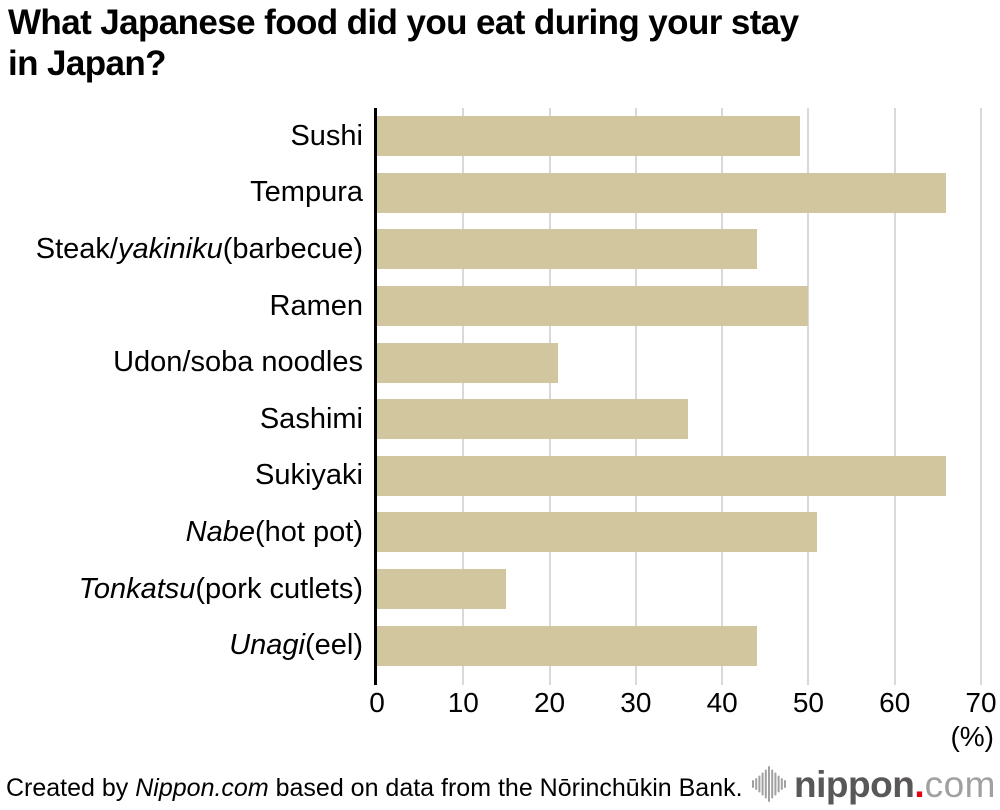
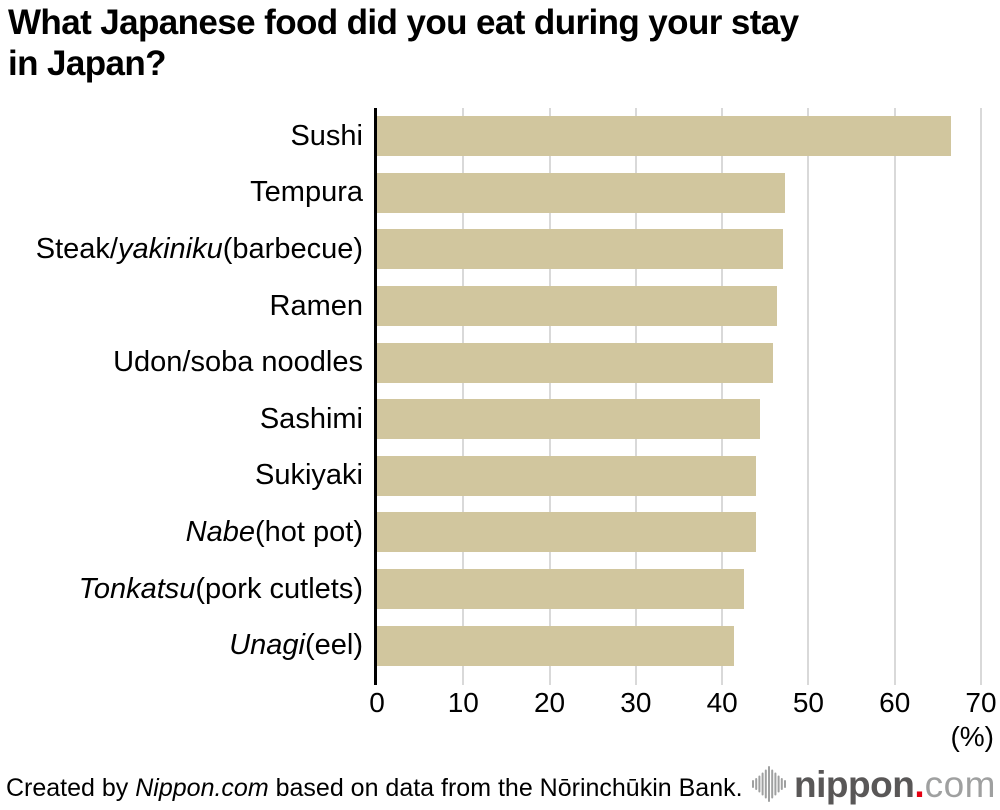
Sushi: 49 -> 66
Tempura: 66 -> 47
Steak/yakiniku (barbecue): 44 -> 47
Ramen: 50 -> 46
Udon/soba noodles: 21 -> 46
Sashimi: 36 -> 44
Sukiyaki: 66 -> 44
Nabe (hot pot): 51 -> 44
Tonkatsu (pork cutlets): 15 -> 42
Unagi (eel): 44 -> 41
